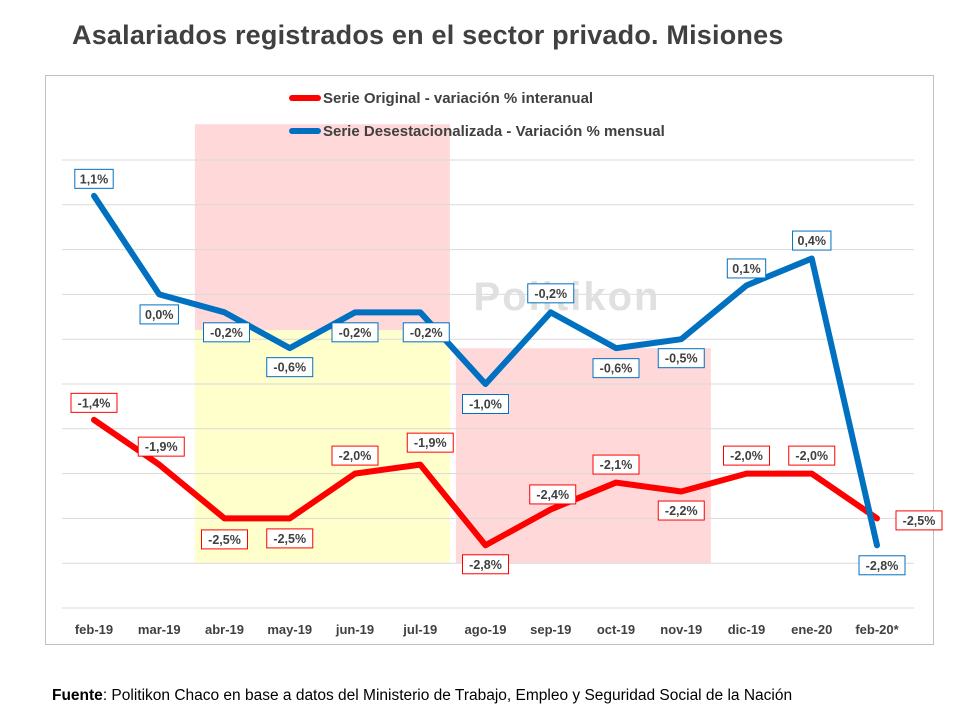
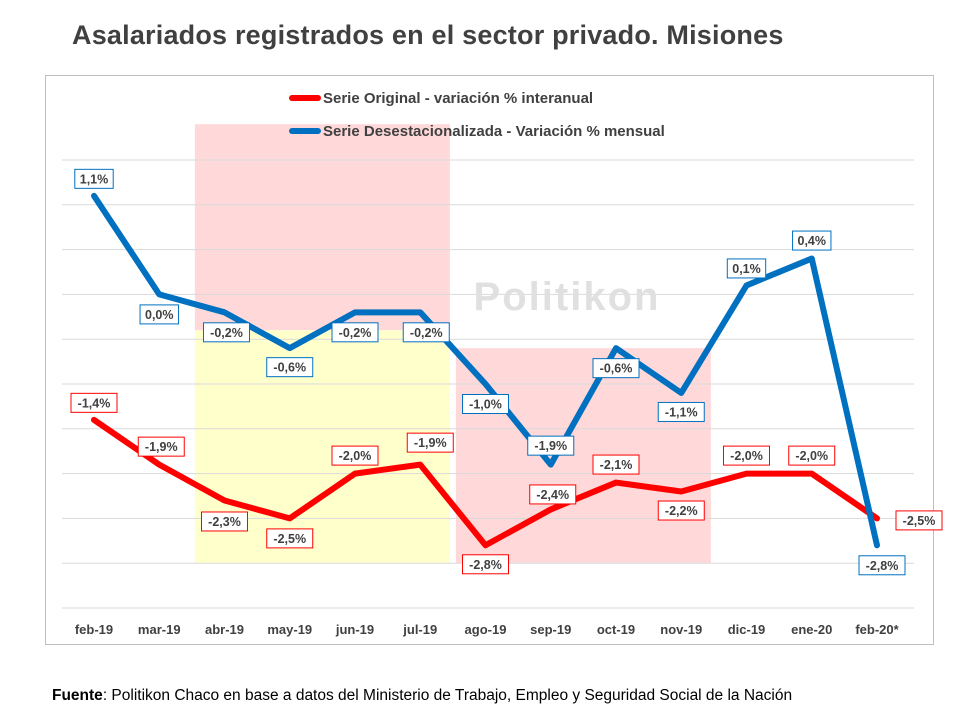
Serie Original - variación % interanual/abr-19: -2,5% -> -2,3%
Serie Desestacionalizada - Variación % mensual/sep-19: -0,2% -> -1,9%
Serie Desestacionalizada - Variación % mensual/nov-19: -0,5% -> -1,1%
